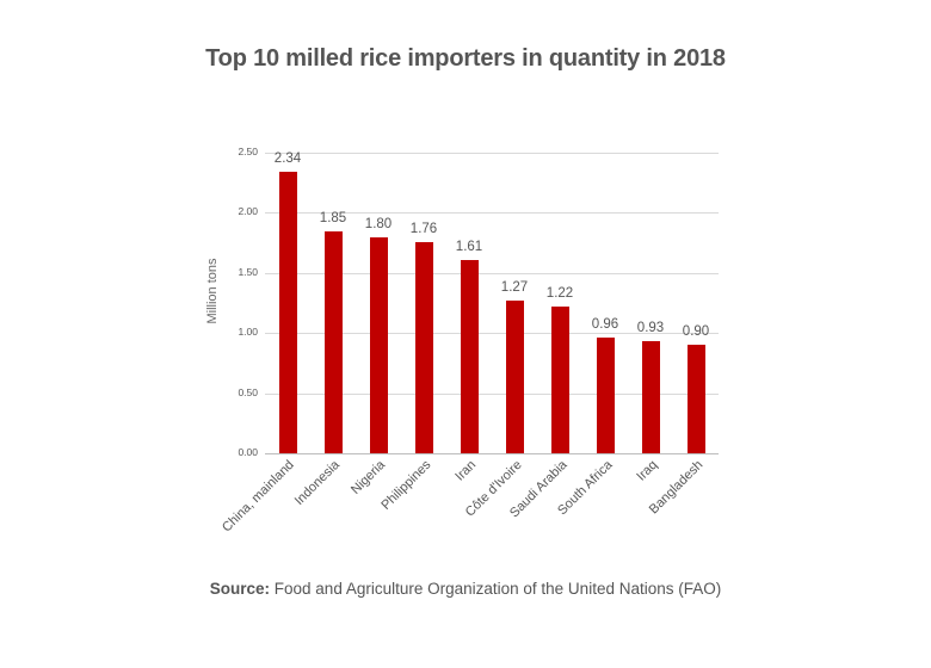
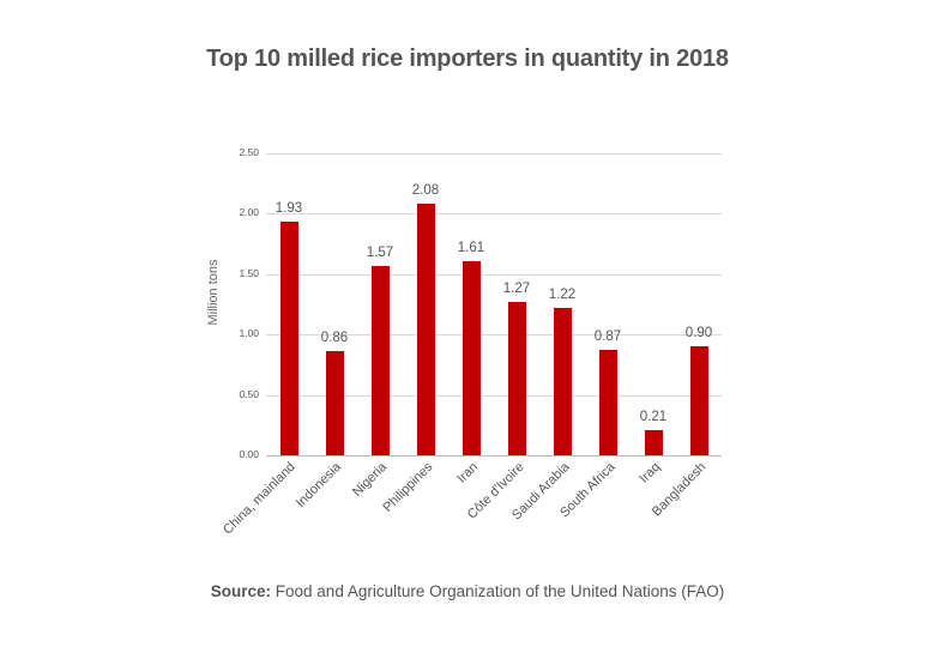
China, mainland: 2.34 -> 1.93
Indonesia: 1.85 -> 0.86
Nigeria: 1.80 -> 1.57
Philippines: 1.76 -> 2.08
South Africa: 0.96 -> 0.87
Iraq: 0.93 -> 0.21
